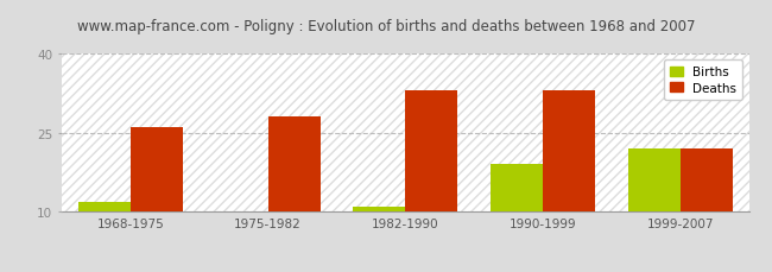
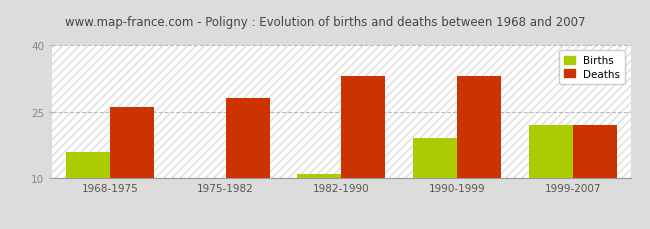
Births/1968-1975: 12.0 -> 16.0
